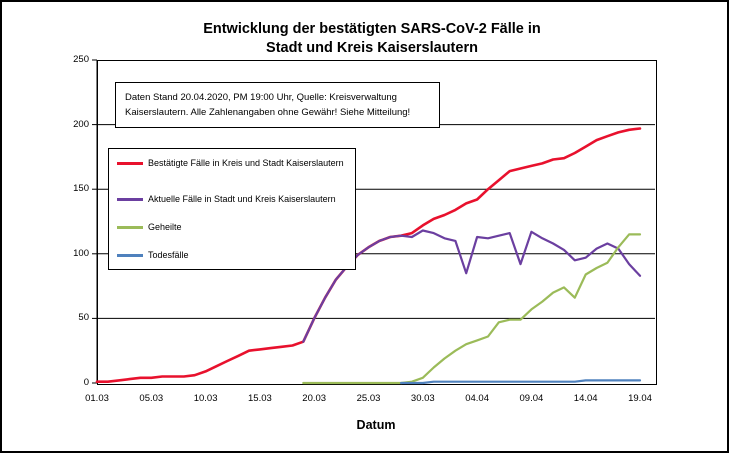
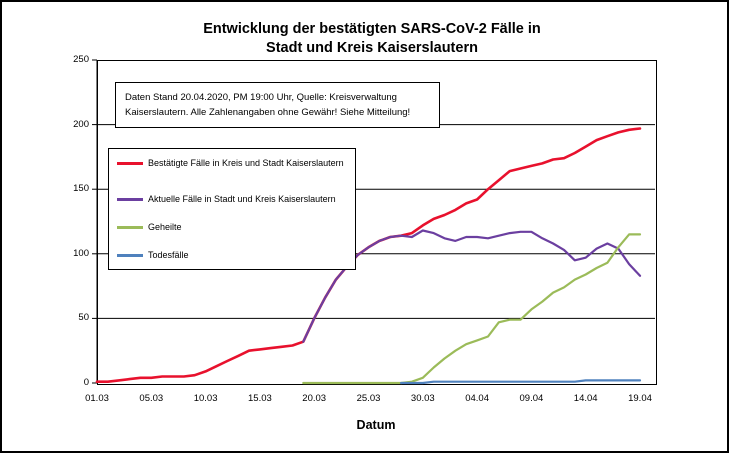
Aktuelle Fälle in Stadt und Kreis Kaiserslautern/04.04: 85 -> 113
Aktuelle Fälle in Stadt und Kreis Kaiserslautern/09.04: 92 -> 117
Geheilte/14.04: 66 -> 80
